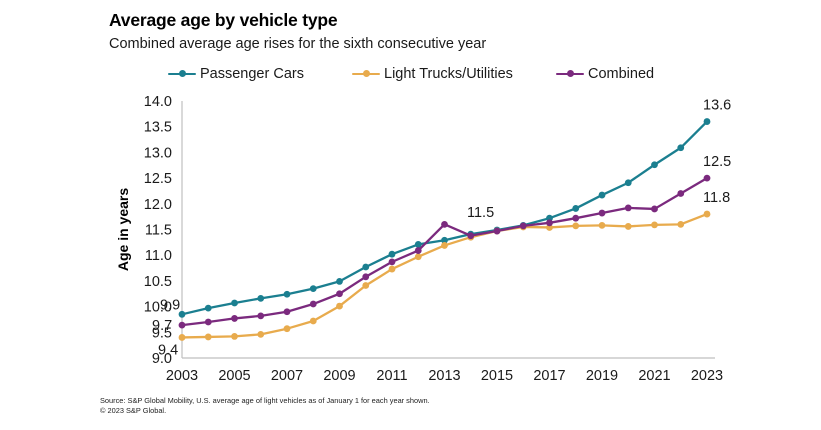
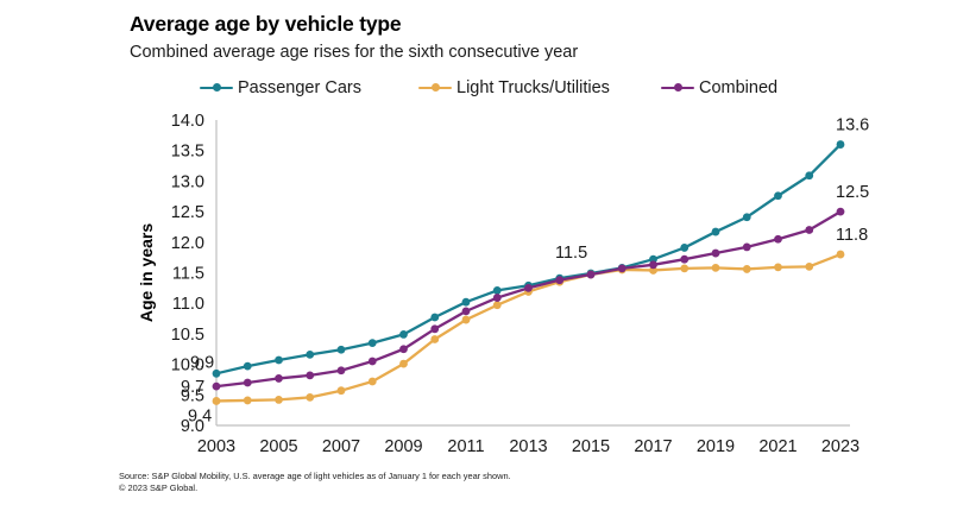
Combined/2013: 11.6 -> 11.2
Combined/2021: 11.9 -> 12.1
